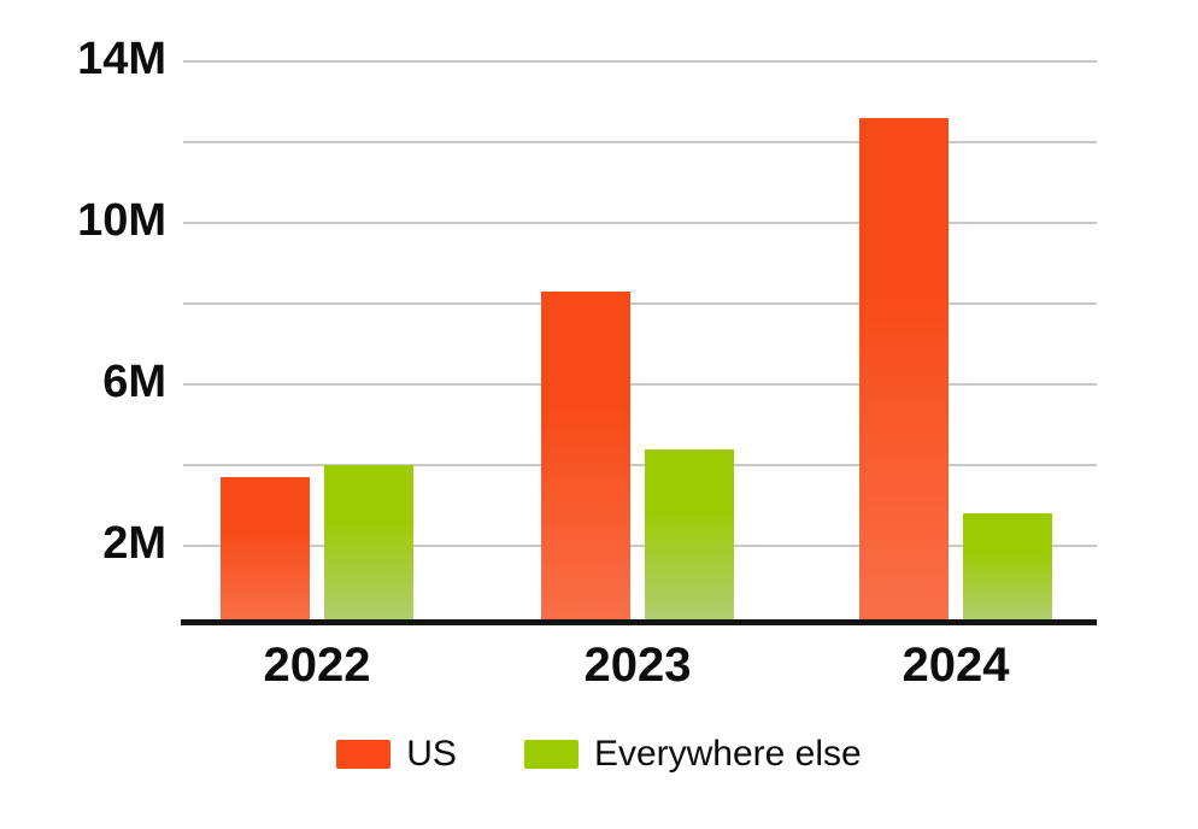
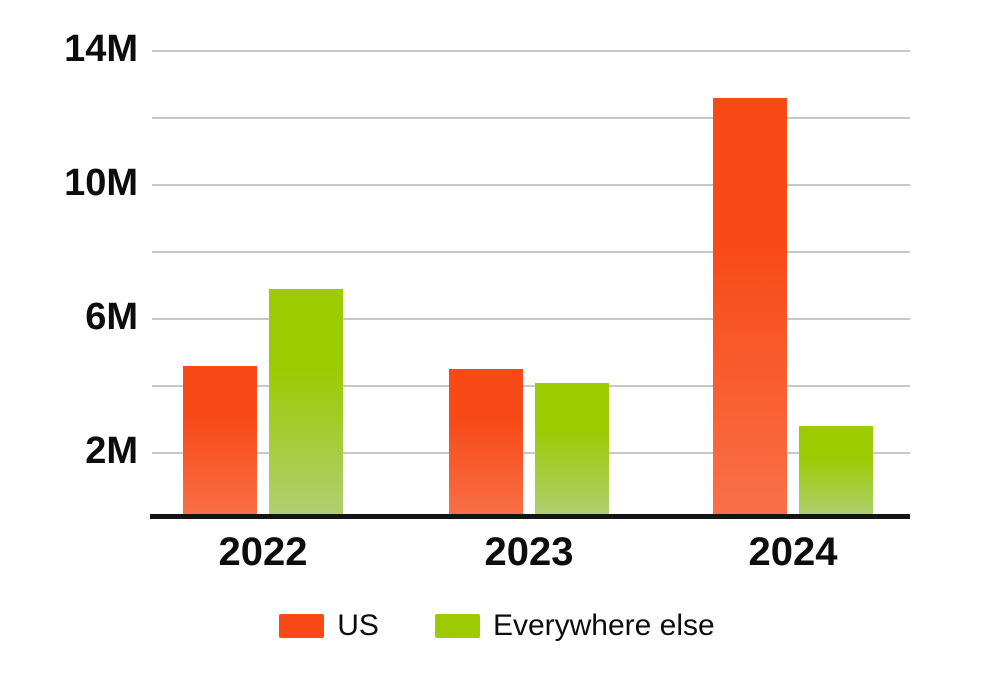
US/2022: 3.7M -> 4.6M
Everywhere else/2022: 4.0M -> 6.9M
US/2023: 8.3M -> 4.5M
Everywhere else/2023: 4.4M -> 4.1M
